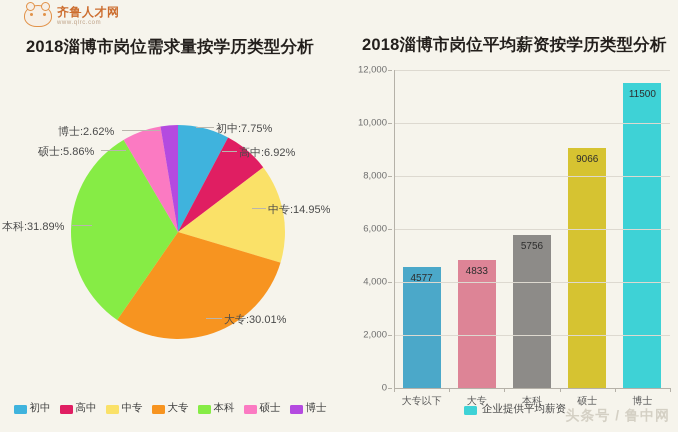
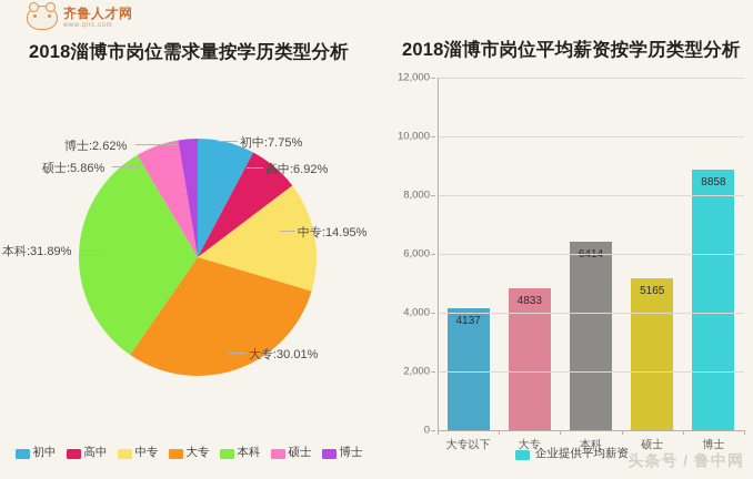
2018淄博市岗位平均薪资按学历类型分析/大专以下: 4577 -> 4137
2018淄博市岗位平均薪资按学历类型分析/本科: 5756 -> 6414
2018淄博市岗位平均薪资按学历类型分析/硕士: 9066 -> 5165
2018淄博市岗位平均薪资按学历类型分析/博士: 11500 -> 8858
